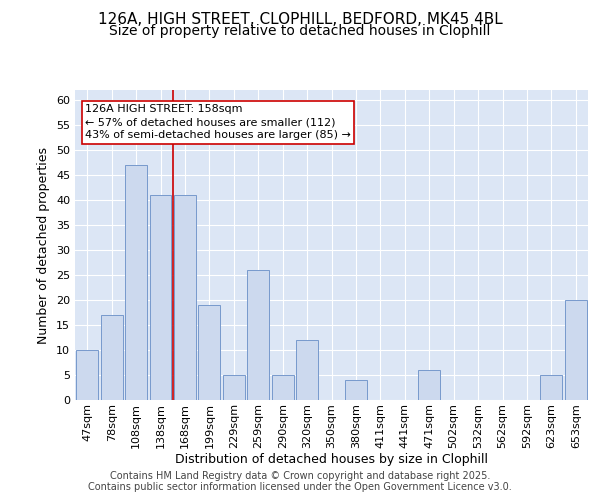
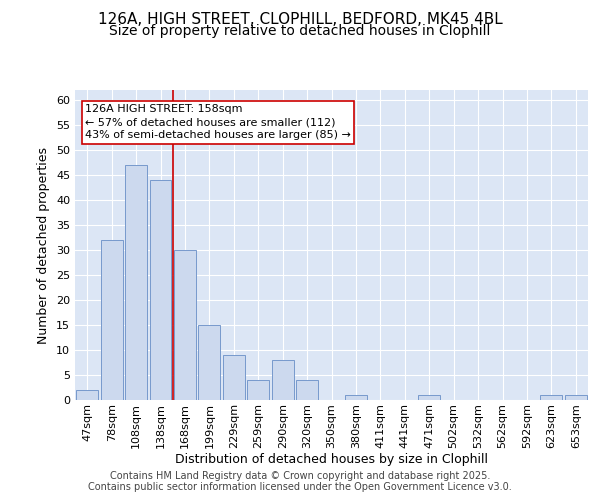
47sqm: 10 -> 2
78sqm: 17 -> 32
138sqm: 41 -> 44
168sqm: 41 -> 30
199sqm: 19 -> 15
229sqm: 5 -> 9
259sqm: 26 -> 4
290sqm: 5 -> 8
320sqm: 12 -> 4
380sqm: 4 -> 1
471sqm: 6 -> 1
623sqm: 5 -> 1
653sqm: 20 -> 1
